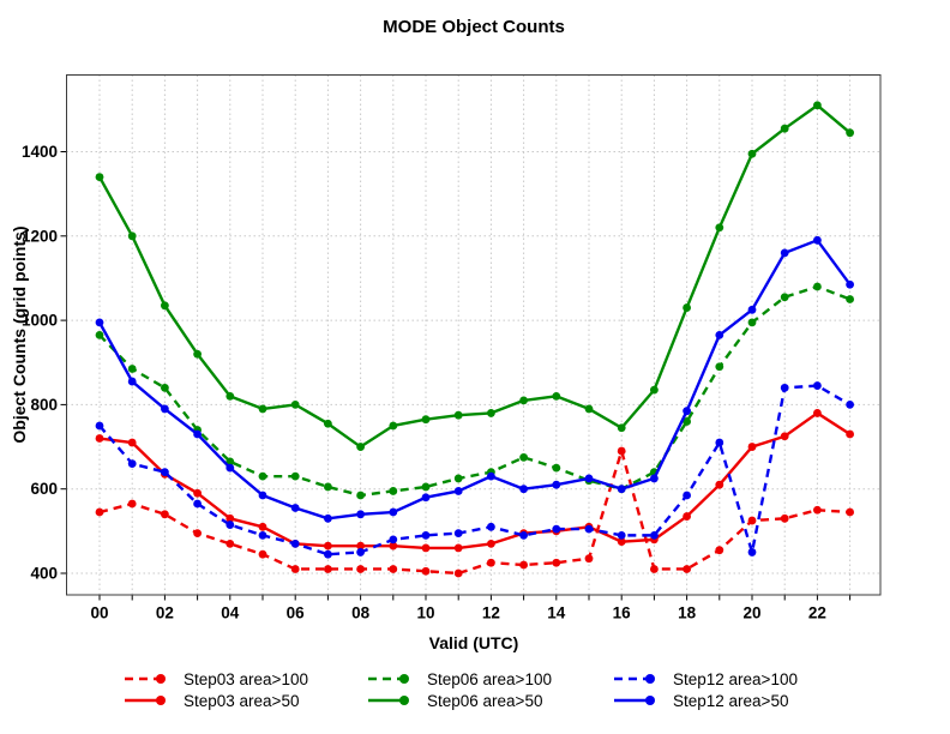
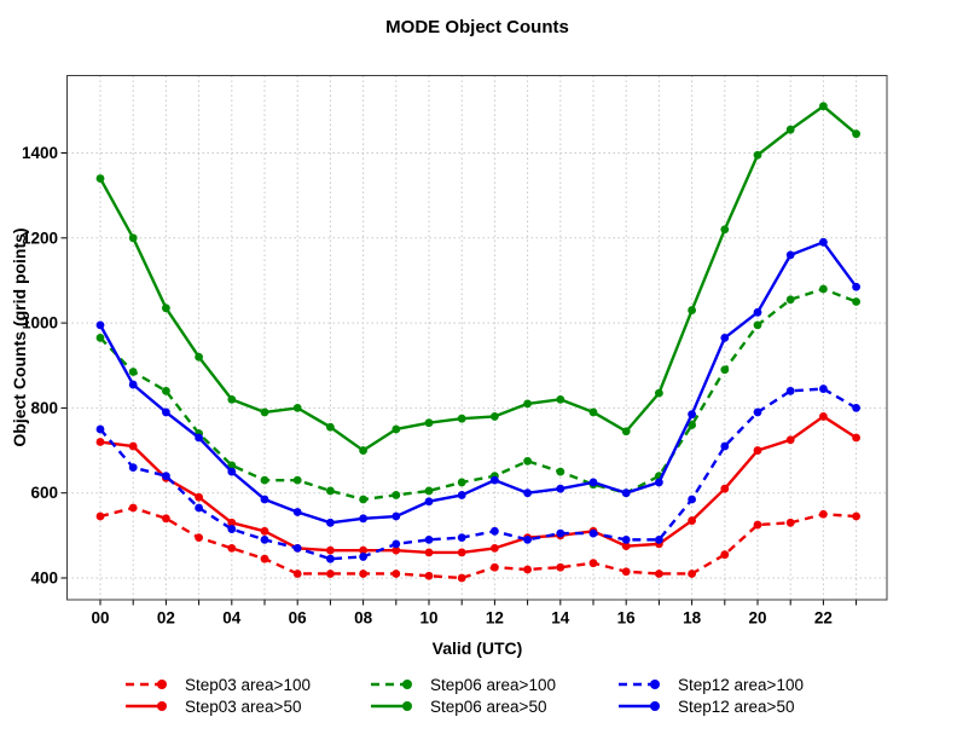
Step03 area>100/16: 690 -> 420
Step12 area>100/20: 450 -> 790
